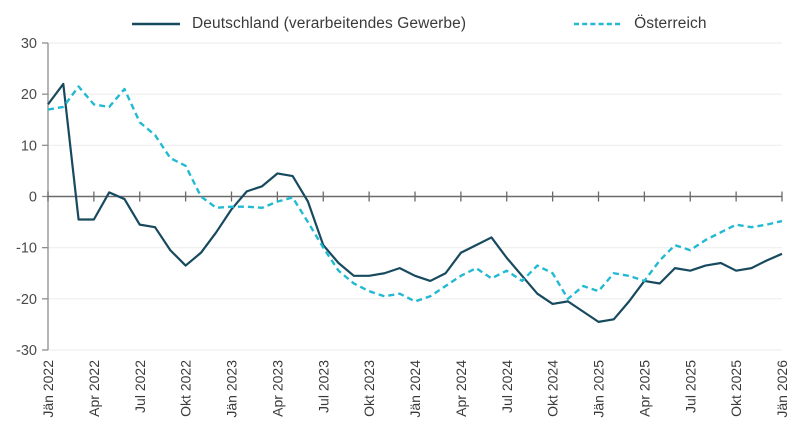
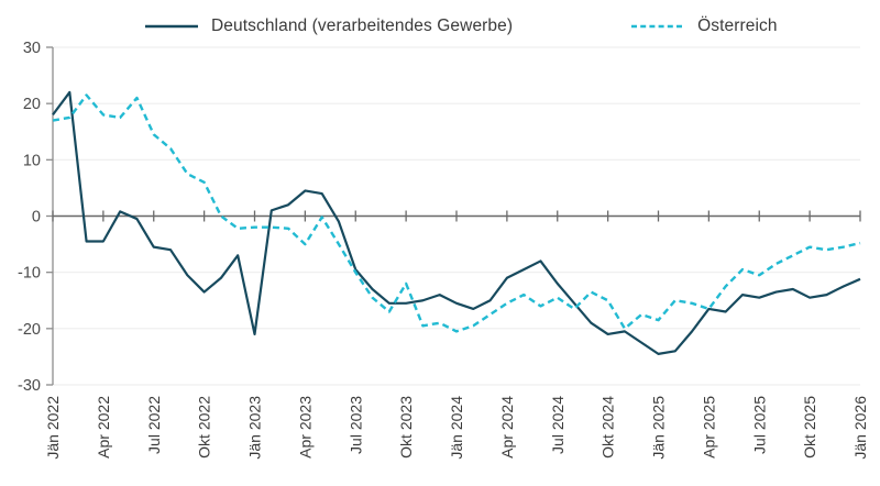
Deutschland (verarbeitendes Gewerbe)/Jän 2023: -2 -> -21
Österreich/Apr 2023: -1 -> -5
Österreich/Okt 2023: -18 -> -12
